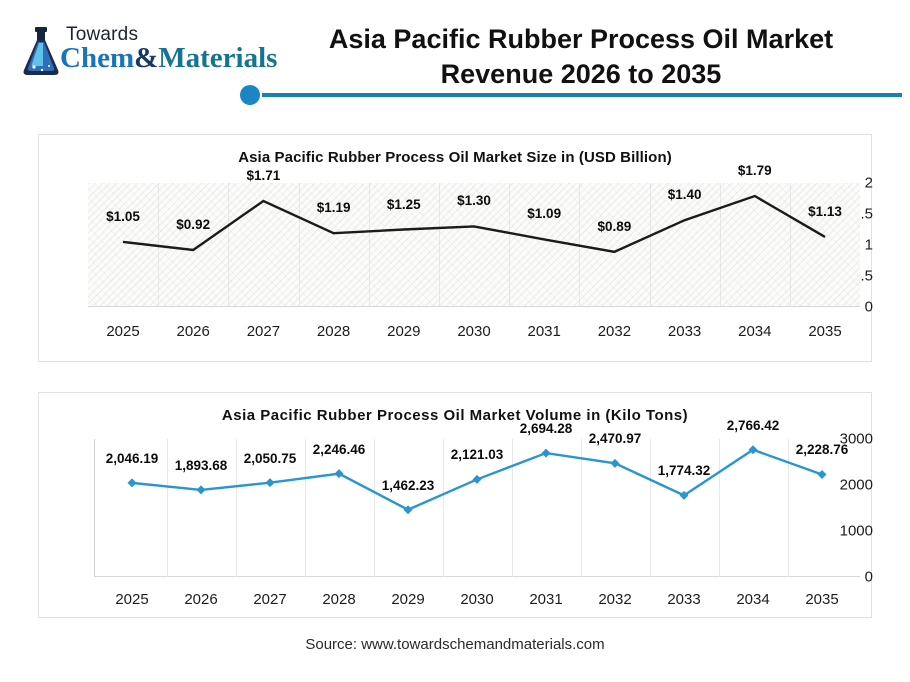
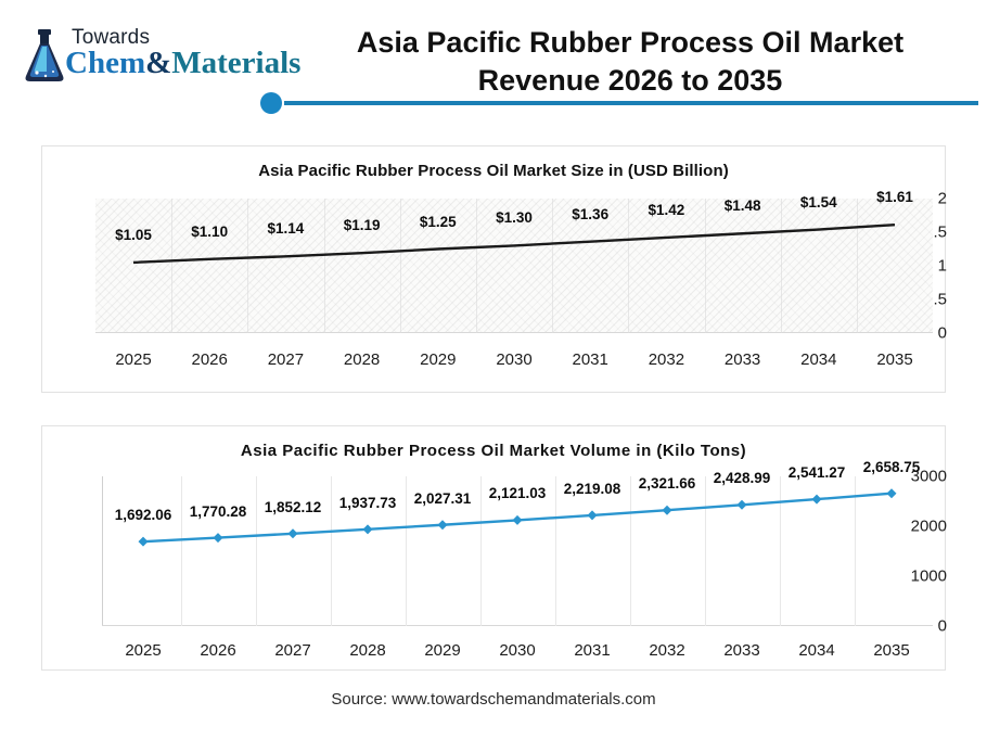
Asia Pacific Rubber Process Oil Market Size in (USD Billion)/2026: $0.92 -> $1.10
Asia Pacific Rubber Process Oil Market Size in (USD Billion)/2027: $1.71 -> $1.14
Asia Pacific Rubber Process Oil Market Size in (USD Billion)/2031: $1.09 -> $1.36
Asia Pacific Rubber Process Oil Market Size in (USD Billion)/2032: $0.89 -> $1.42
Asia Pacific Rubber Process Oil Market Size in (USD Billion)/2033: $1.40 -> $1.48
Asia Pacific Rubber Process Oil Market Size in (USD Billion)/2034: $1.79 -> $1.54
Asia Pacific Rubber Process Oil Market Size in (USD Billion)/2035: $1.13 -> $1.61
Asia Pacific Rubber Process Oil Market Volume in (Kilo Tons)/2025: 2,046.19 -> 1,692.06
Asia Pacific Rubber Process Oil Market Volume in (Kilo Tons)/2026: 1,893.68 -> 1,770.28
Asia Pacific Rubber Process Oil Market Volume in (Kilo Tons)/2027: 2,050.75 -> 1,852.12
Asia Pacific Rubber Process Oil Market Volume in (Kilo Tons)/2028: 2,246.46 -> 1,937.73
Asia Pacific Rubber Process Oil Market Volume in (Kilo Tons)/2029: 1,462.23 -> 2,027.31
Asia Pacific Rubber Process Oil Market Volume in (Kilo Tons)/2031: 2,694.28 -> 2,219.08
Asia Pacific Rubber Process Oil Market Volume in (Kilo Tons)/2032: 2,470.97 -> 2,321.66
Asia Pacific Rubber Process Oil Market Volume in (Kilo Tons)/2033: 1,774.32 -> 2,428.99
Asia Pacific Rubber Process Oil Market Volume in (Kilo Tons)/2034: 2,766.42 -> 2,541.27
Asia Pacific Rubber Process Oil Market Volume in (Kilo Tons)/2035: 2,228.76 -> 2,658.75
